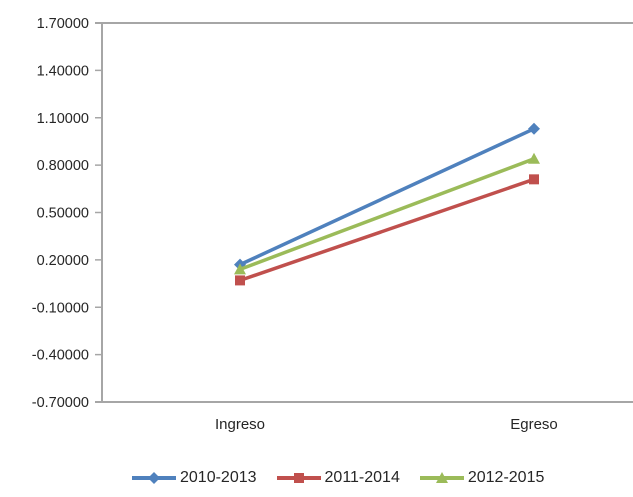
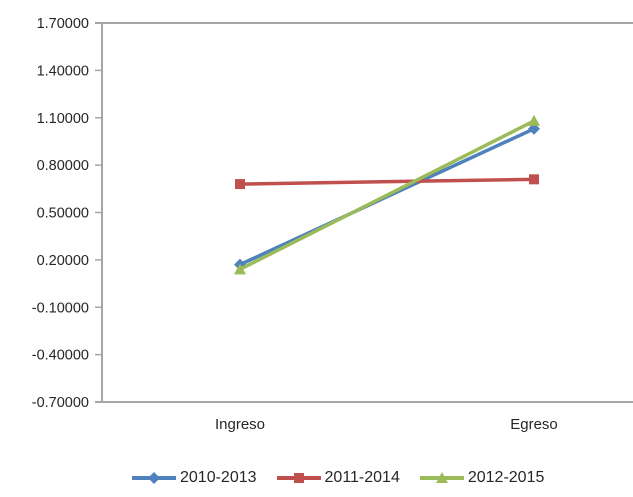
2011-2014/Ingreso: 0.07 -> 0.68
2012-2015/Egreso: 0.84 -> 1.08
